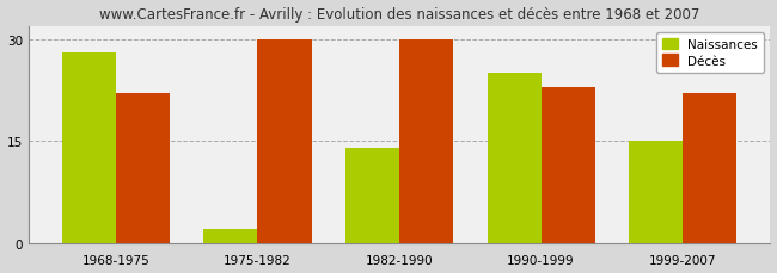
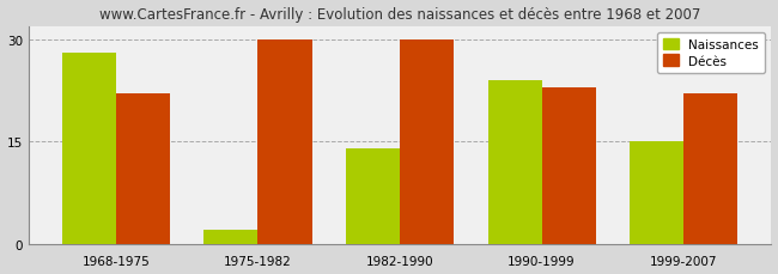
Naissances/1990-1999: 25 -> 24
